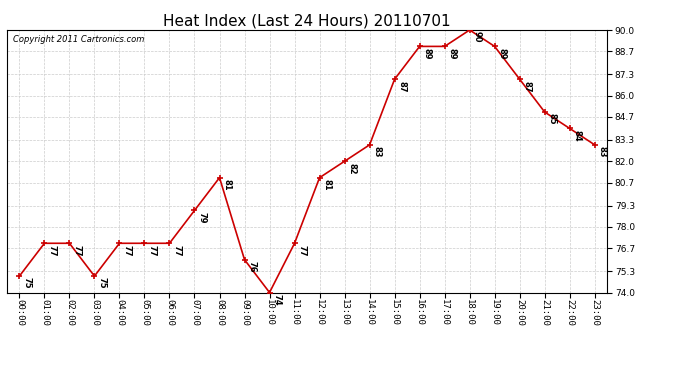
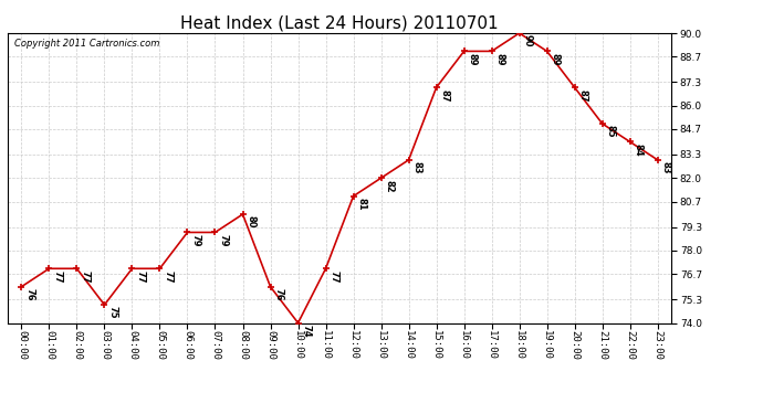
00:00: 75 -> 76
06:00: 77 -> 79
08:00: 81 -> 80
